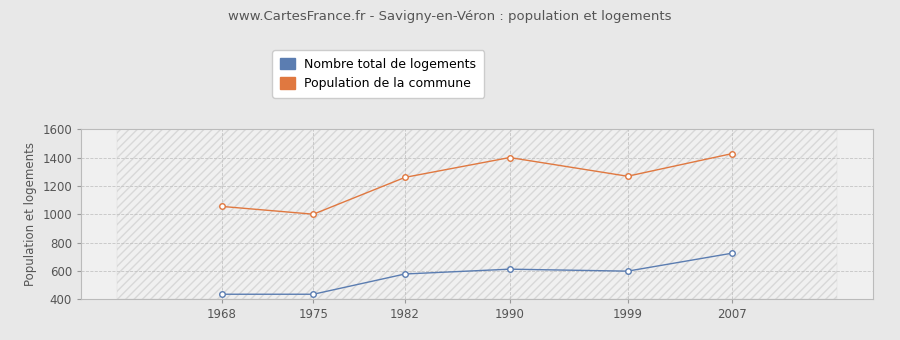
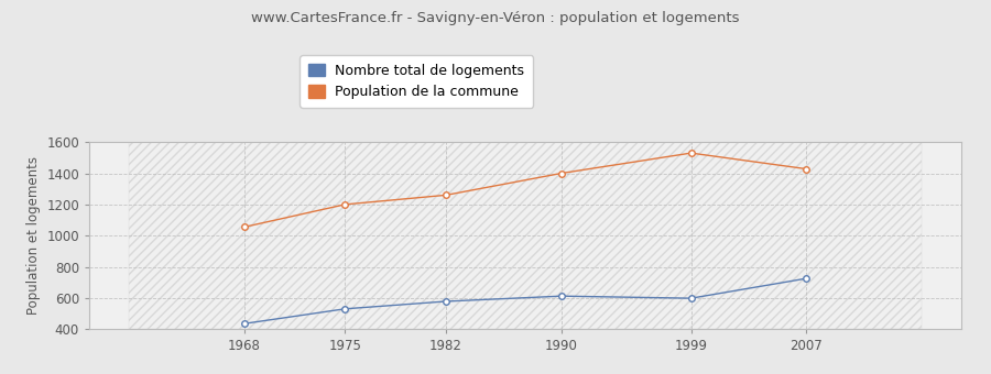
Nombre total de logements/1975: 440 -> 530
Population de la commune/1975: 1000 -> 1200
Population de la commune/1999: 1270 -> 1530
